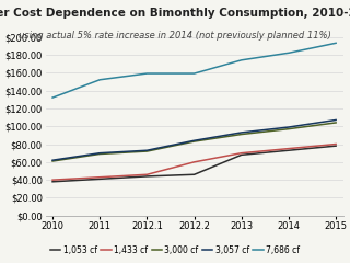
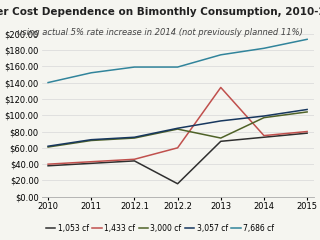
7,686 cf/2010: $132 -> $140
1,053 cf/2012.2: $46 -> $16
1,433 cf/2013: $70 -> $134
3,000 cf/2013: $91 -> $72
